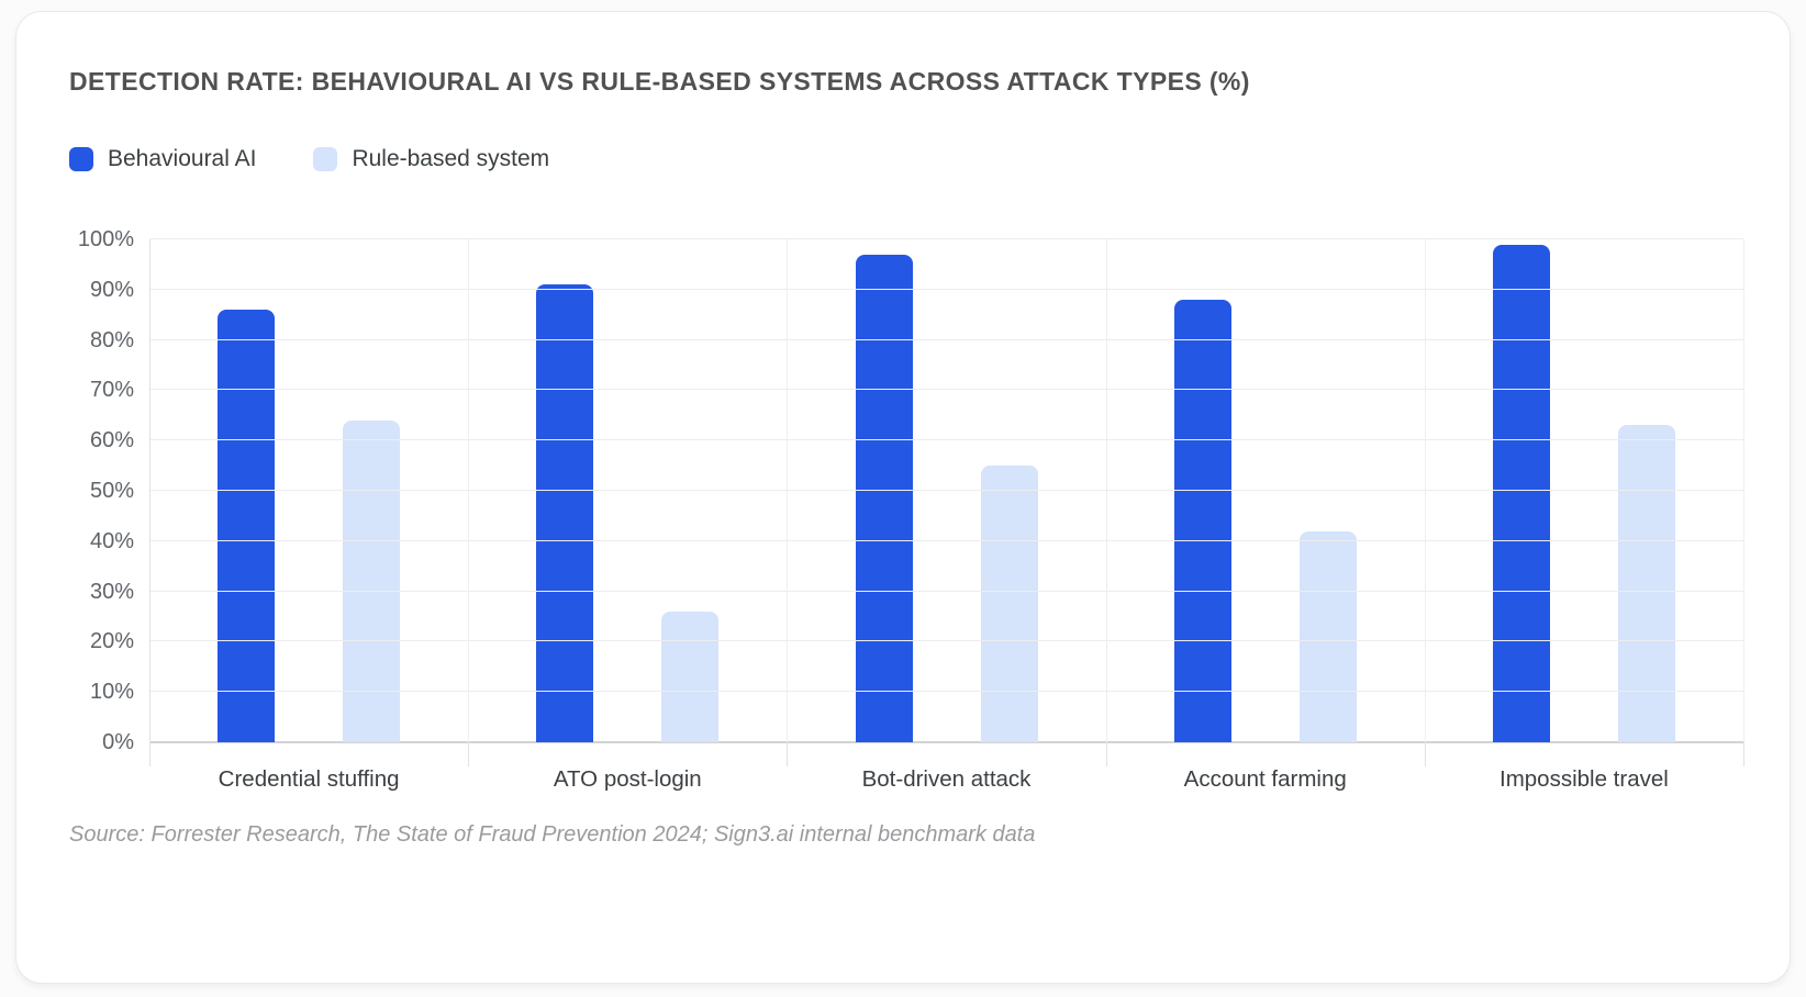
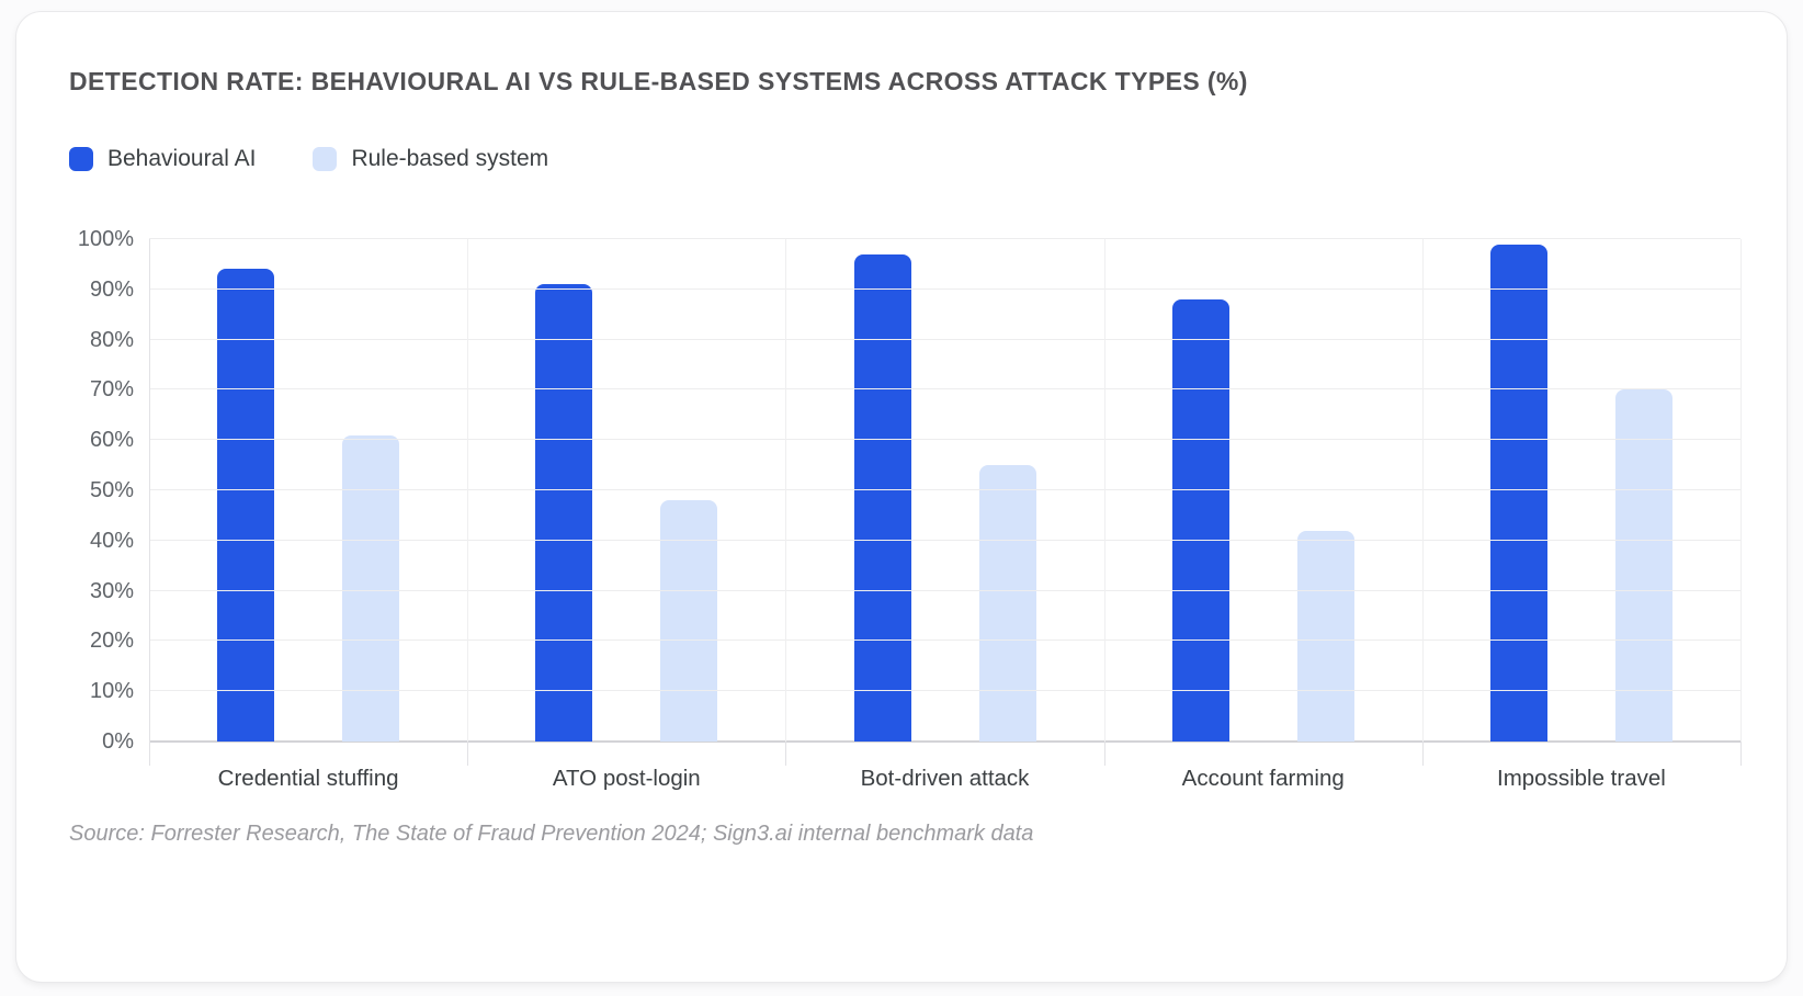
Behavioural AI/Credential stuffing: 86% -> 94%
Rule-based system/Credential stuffing: 64% -> 61%
Rule-based system/ATO post-login: 26% -> 48%
Rule-based system/Impossible travel: 63% -> 70%
